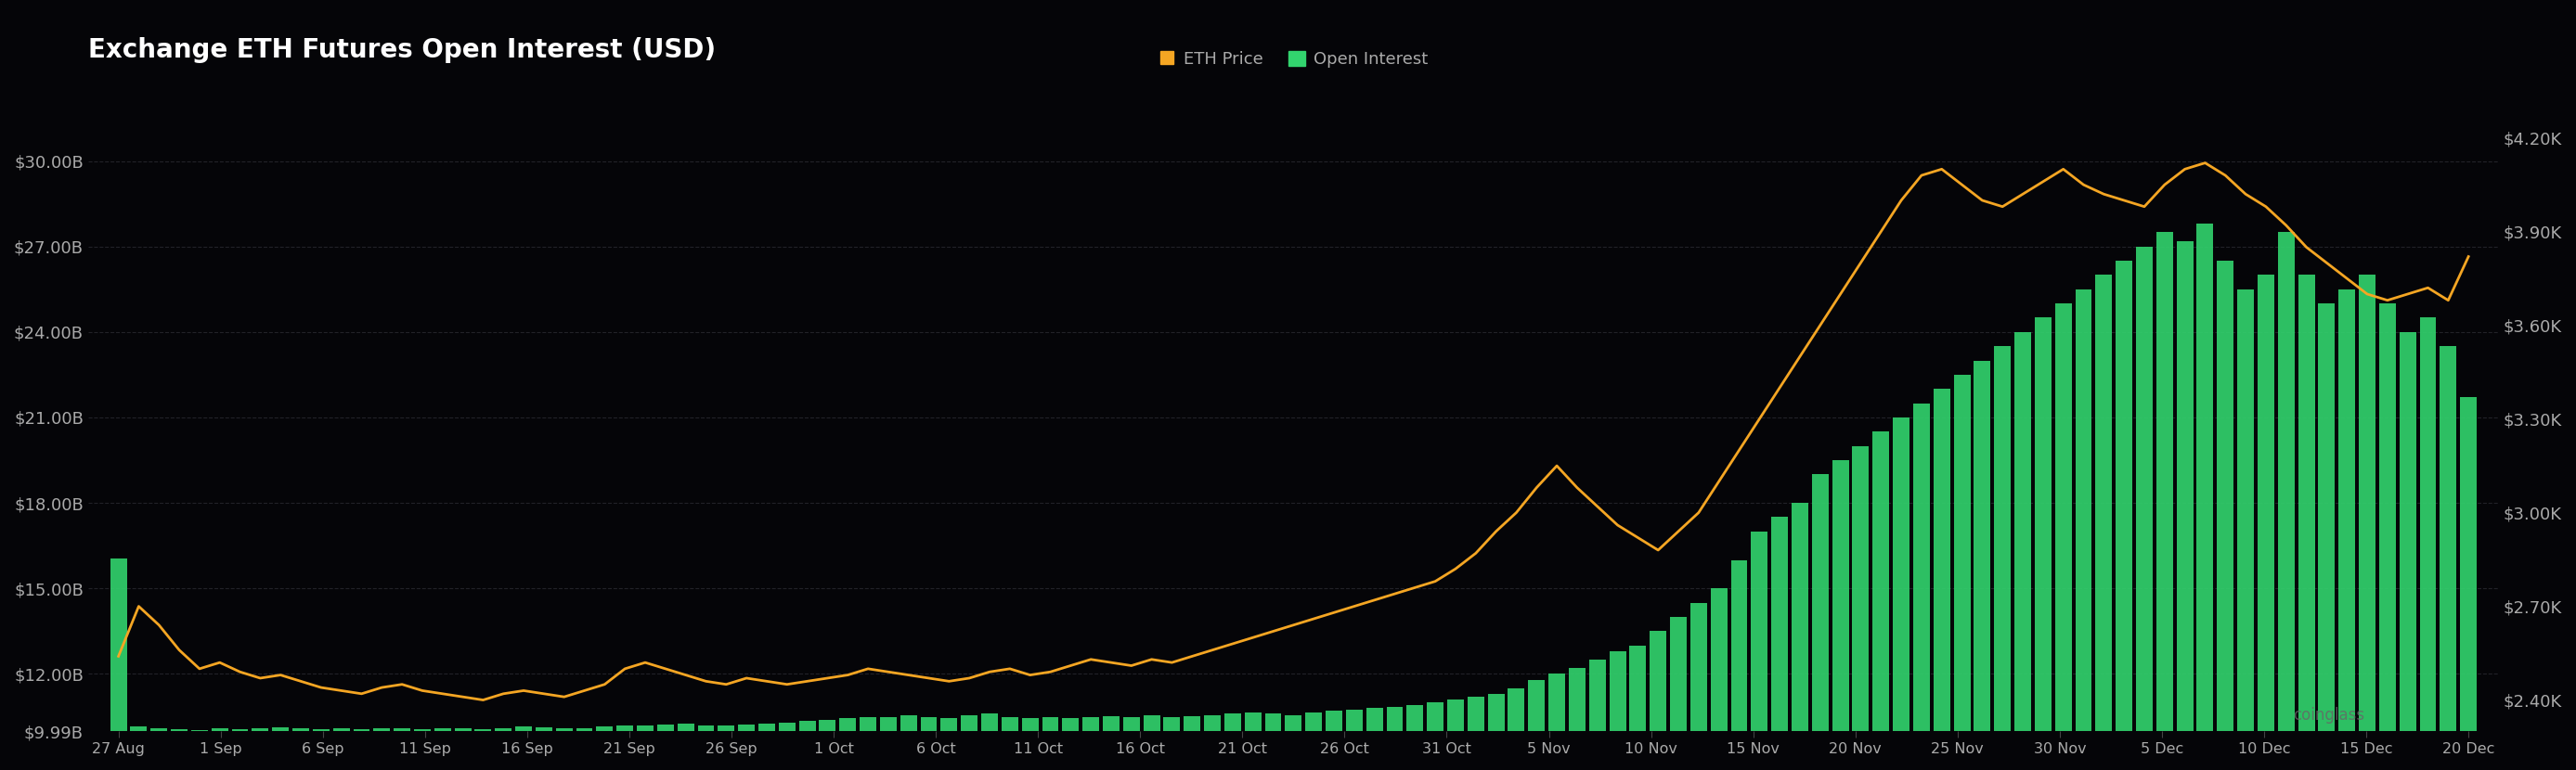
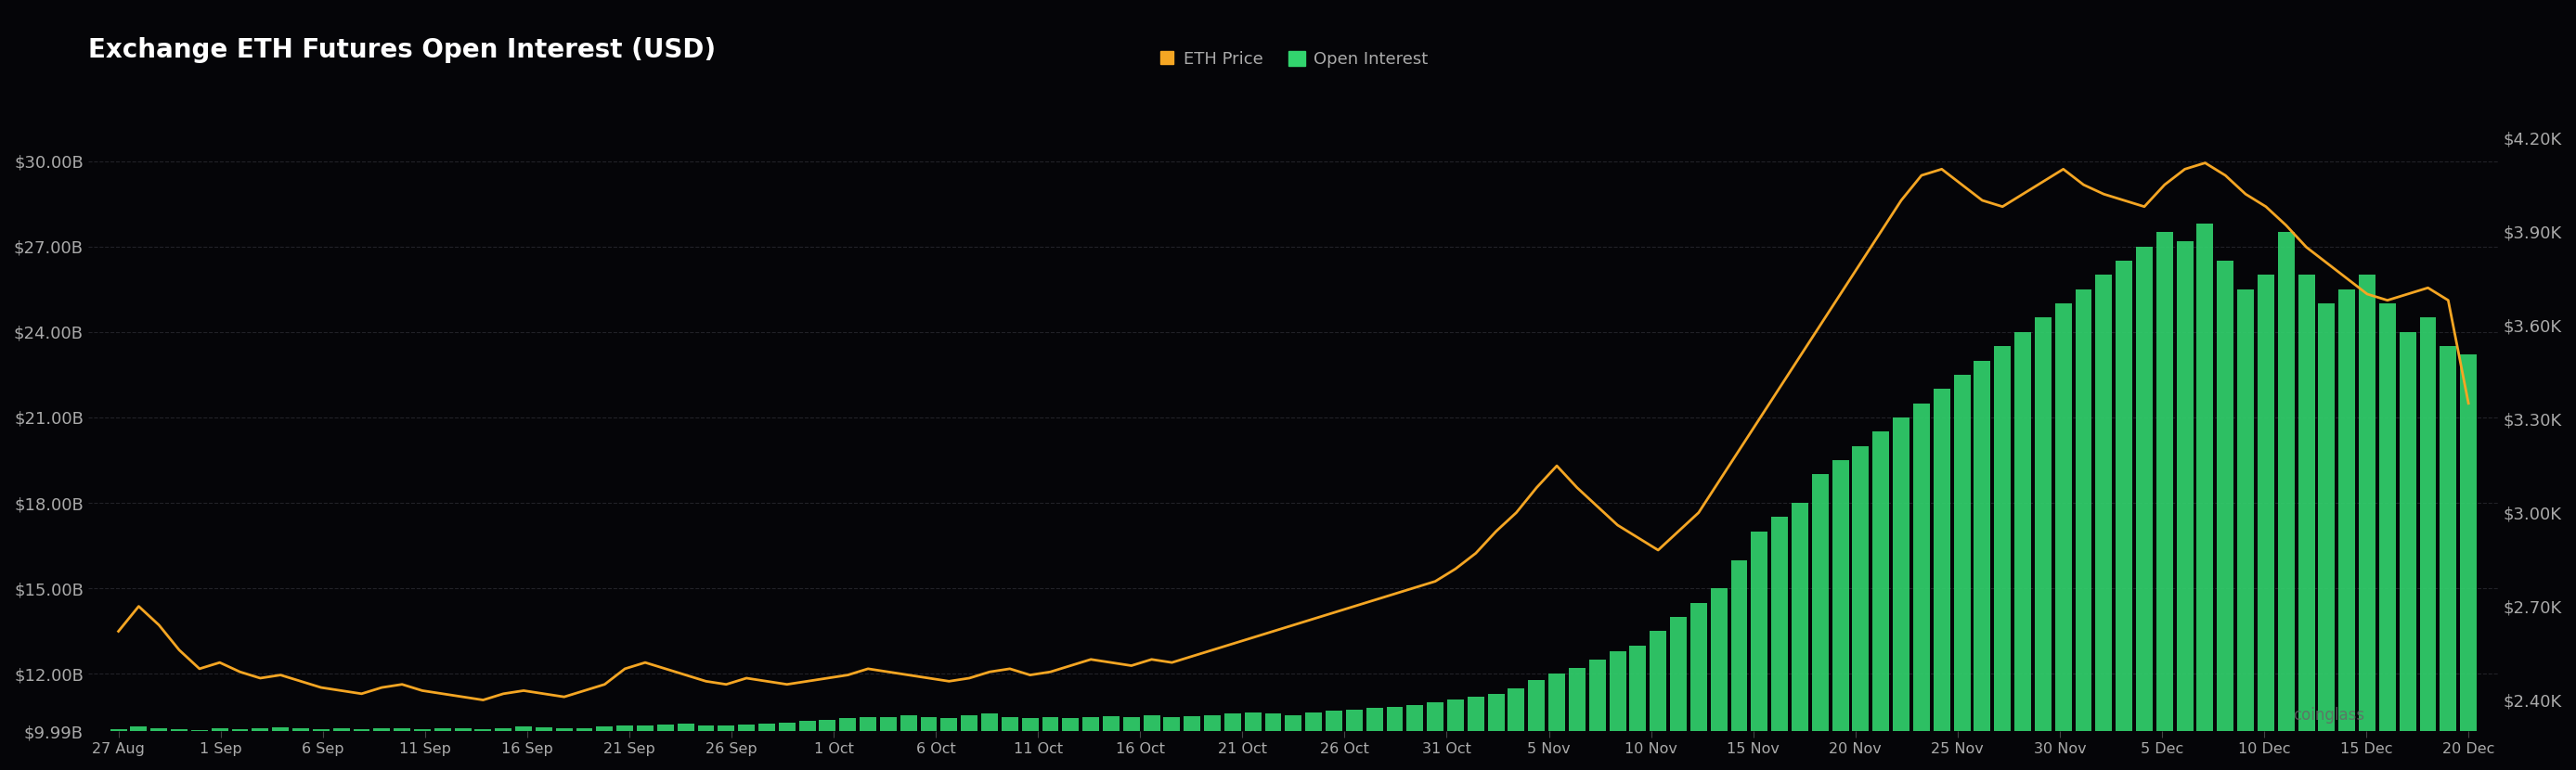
Open Interest/27 Aug: $16.05B -> $10.05B
ETH Price/27 Aug: $2.54K -> $2.62K
Open Interest/20 Dec: $21.70B -> $23.20B
ETH Price/20 Dec: $3.82K -> $3.35K
